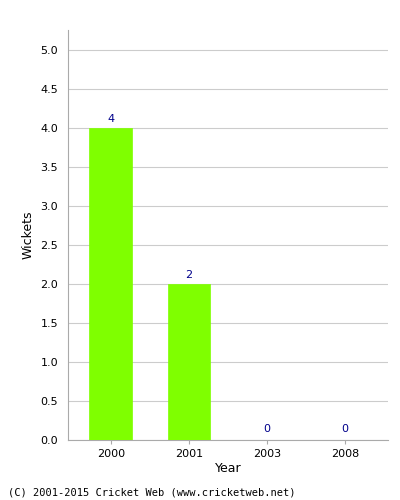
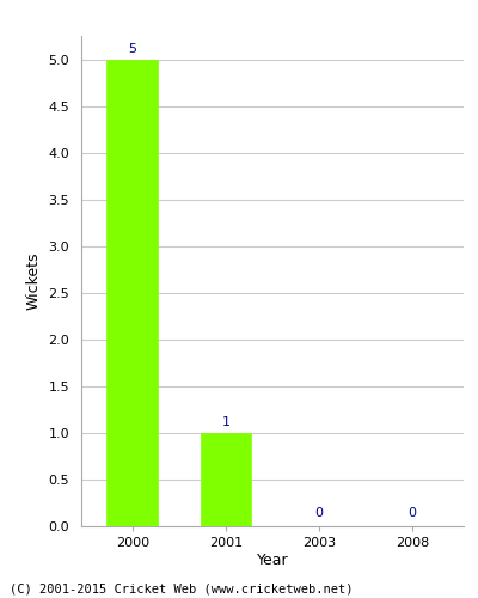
2000: 4 -> 5
2001: 2 -> 1
